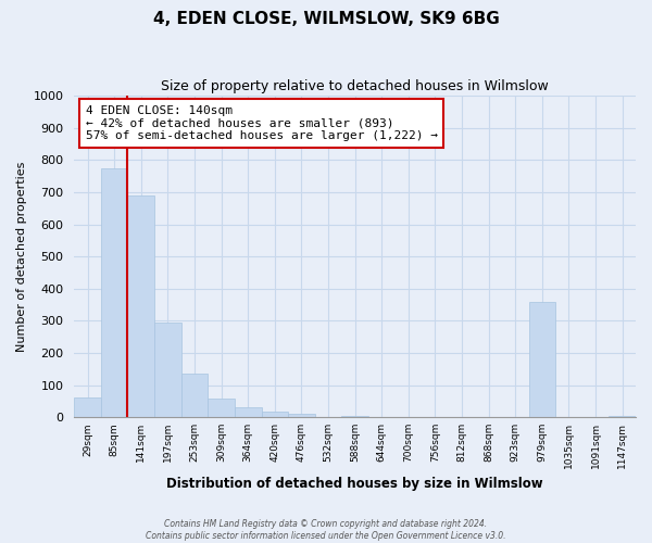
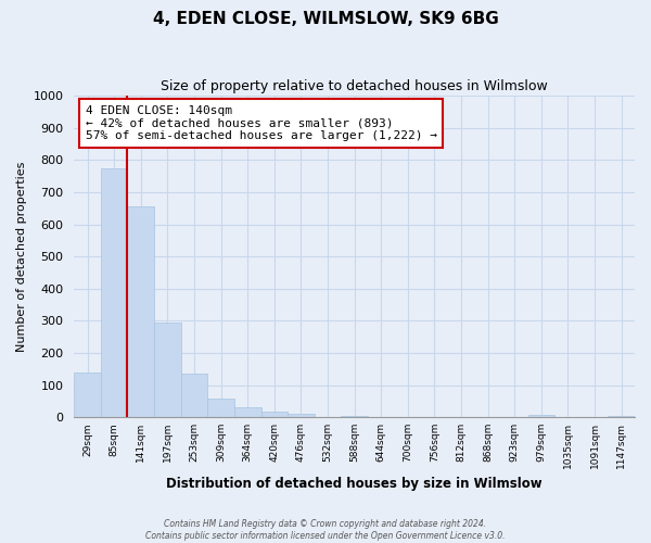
29sqm: 60 -> 140
141sqm: 690 -> 655
979sqm: 360 -> 8
